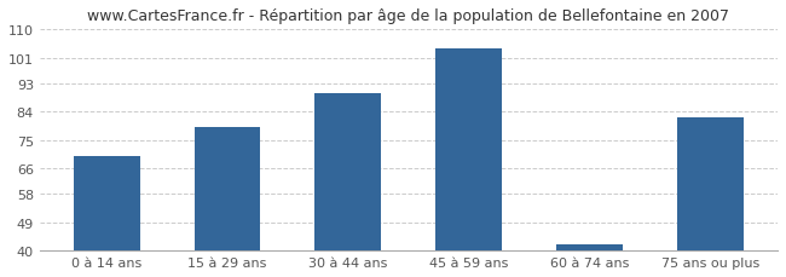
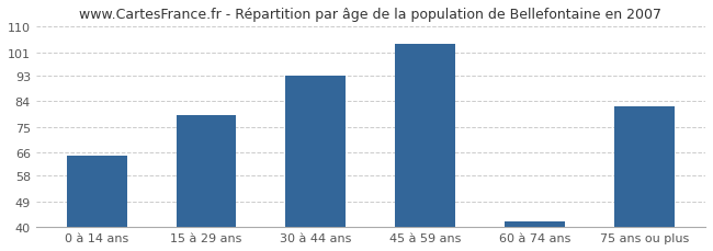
0 à 14 ans: 70 -> 65
30 à 44 ans: 90 -> 93
